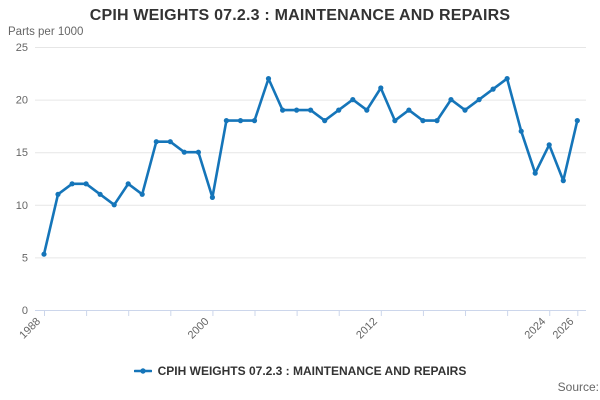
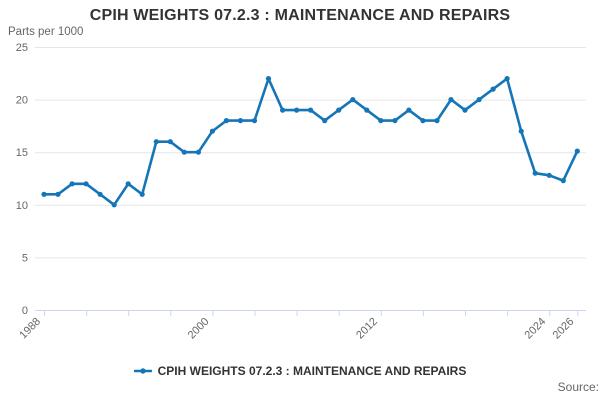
1988: 5.3 -> 11.0
2000: 10.7 -> 17.0
2012: 21.1 -> 18.0
2024: 15.7 -> 12.8
2026: 18.0 -> 15.1
